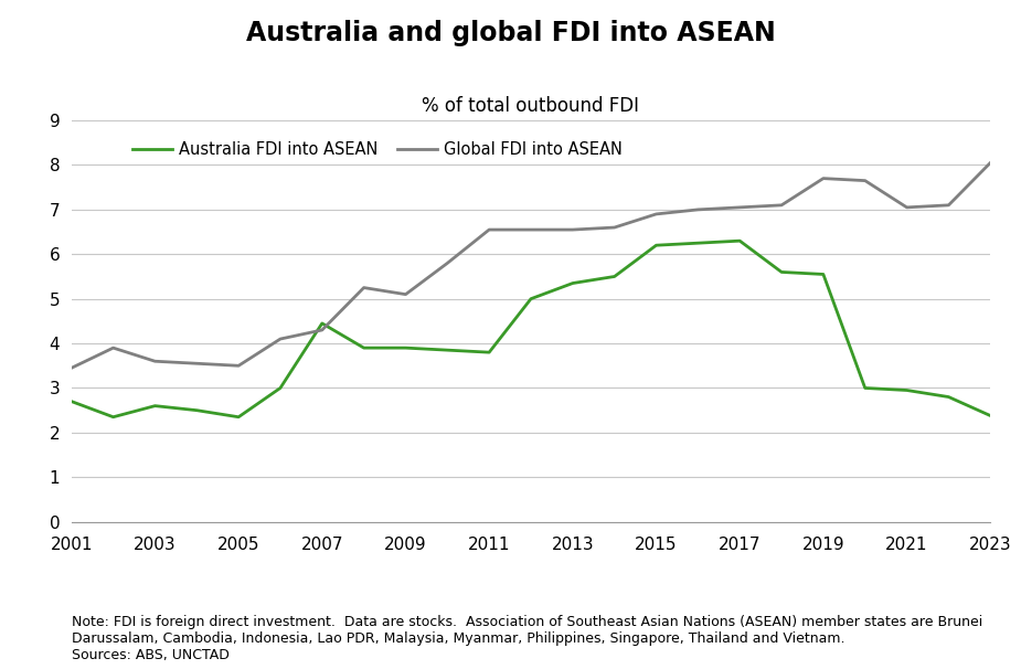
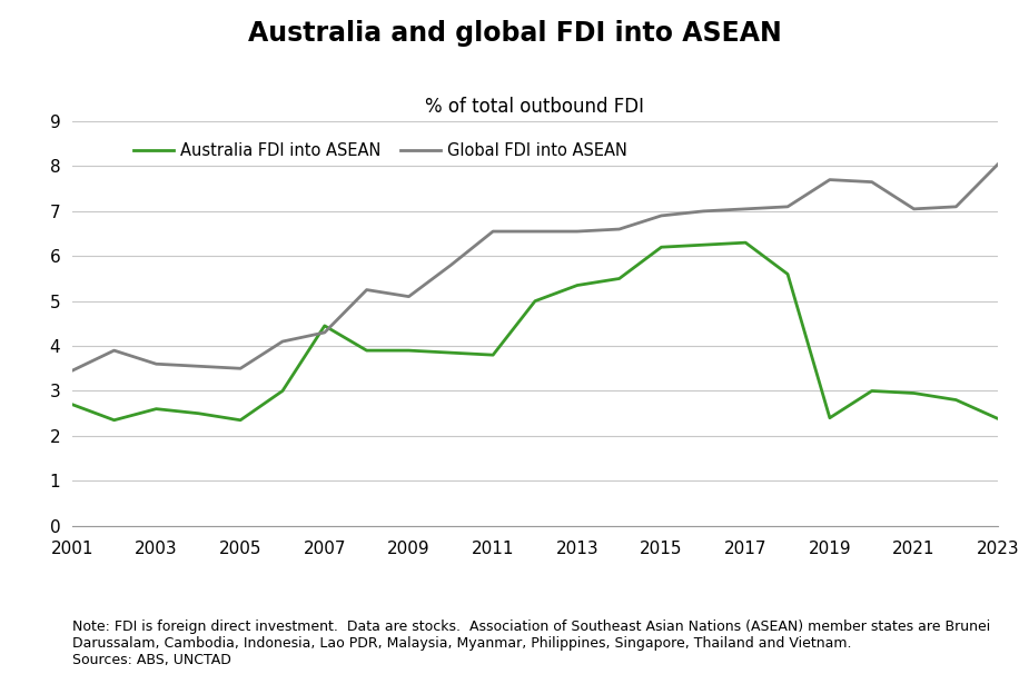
Australia FDI into ASEAN/2019: 5.55 -> 2.40
